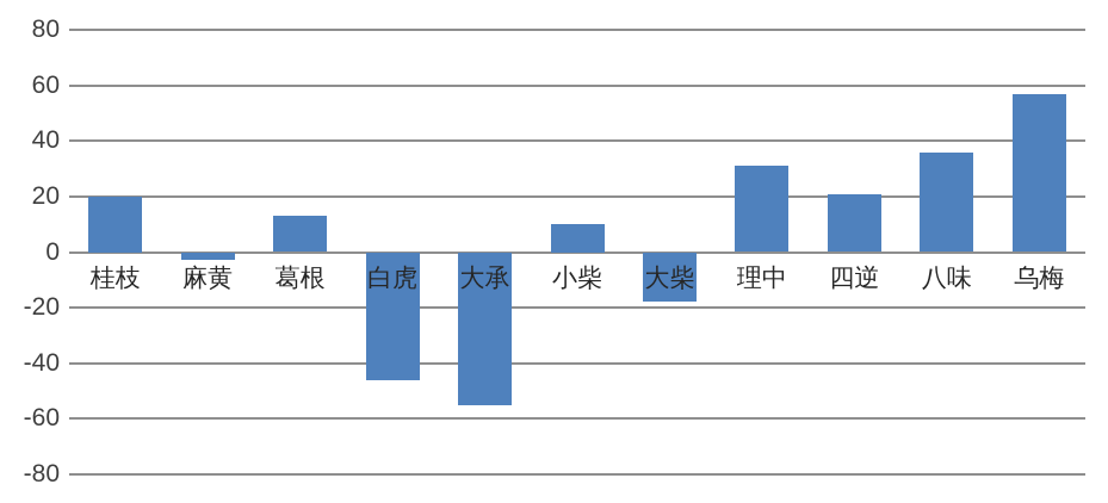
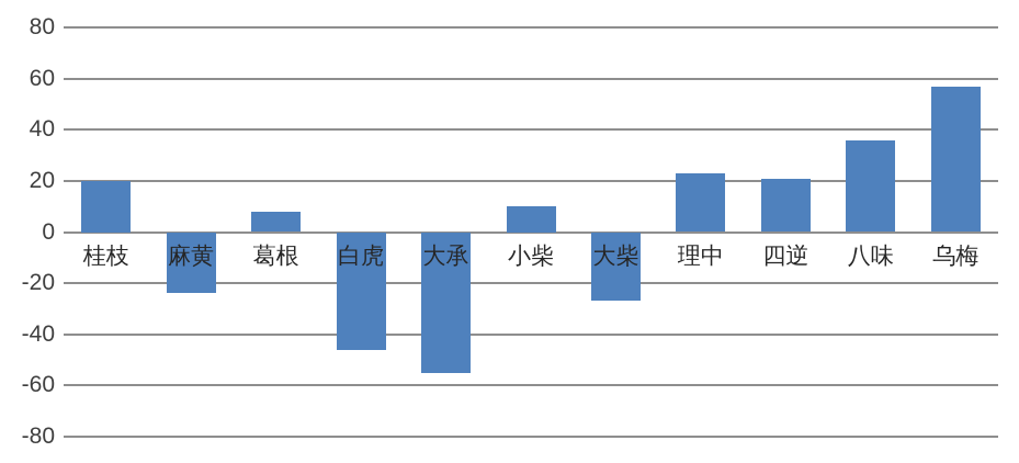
麻黄: -3 -> -24
葛根: 13 -> 8
大柴: -18 -> -27
理中: 31 -> 23
